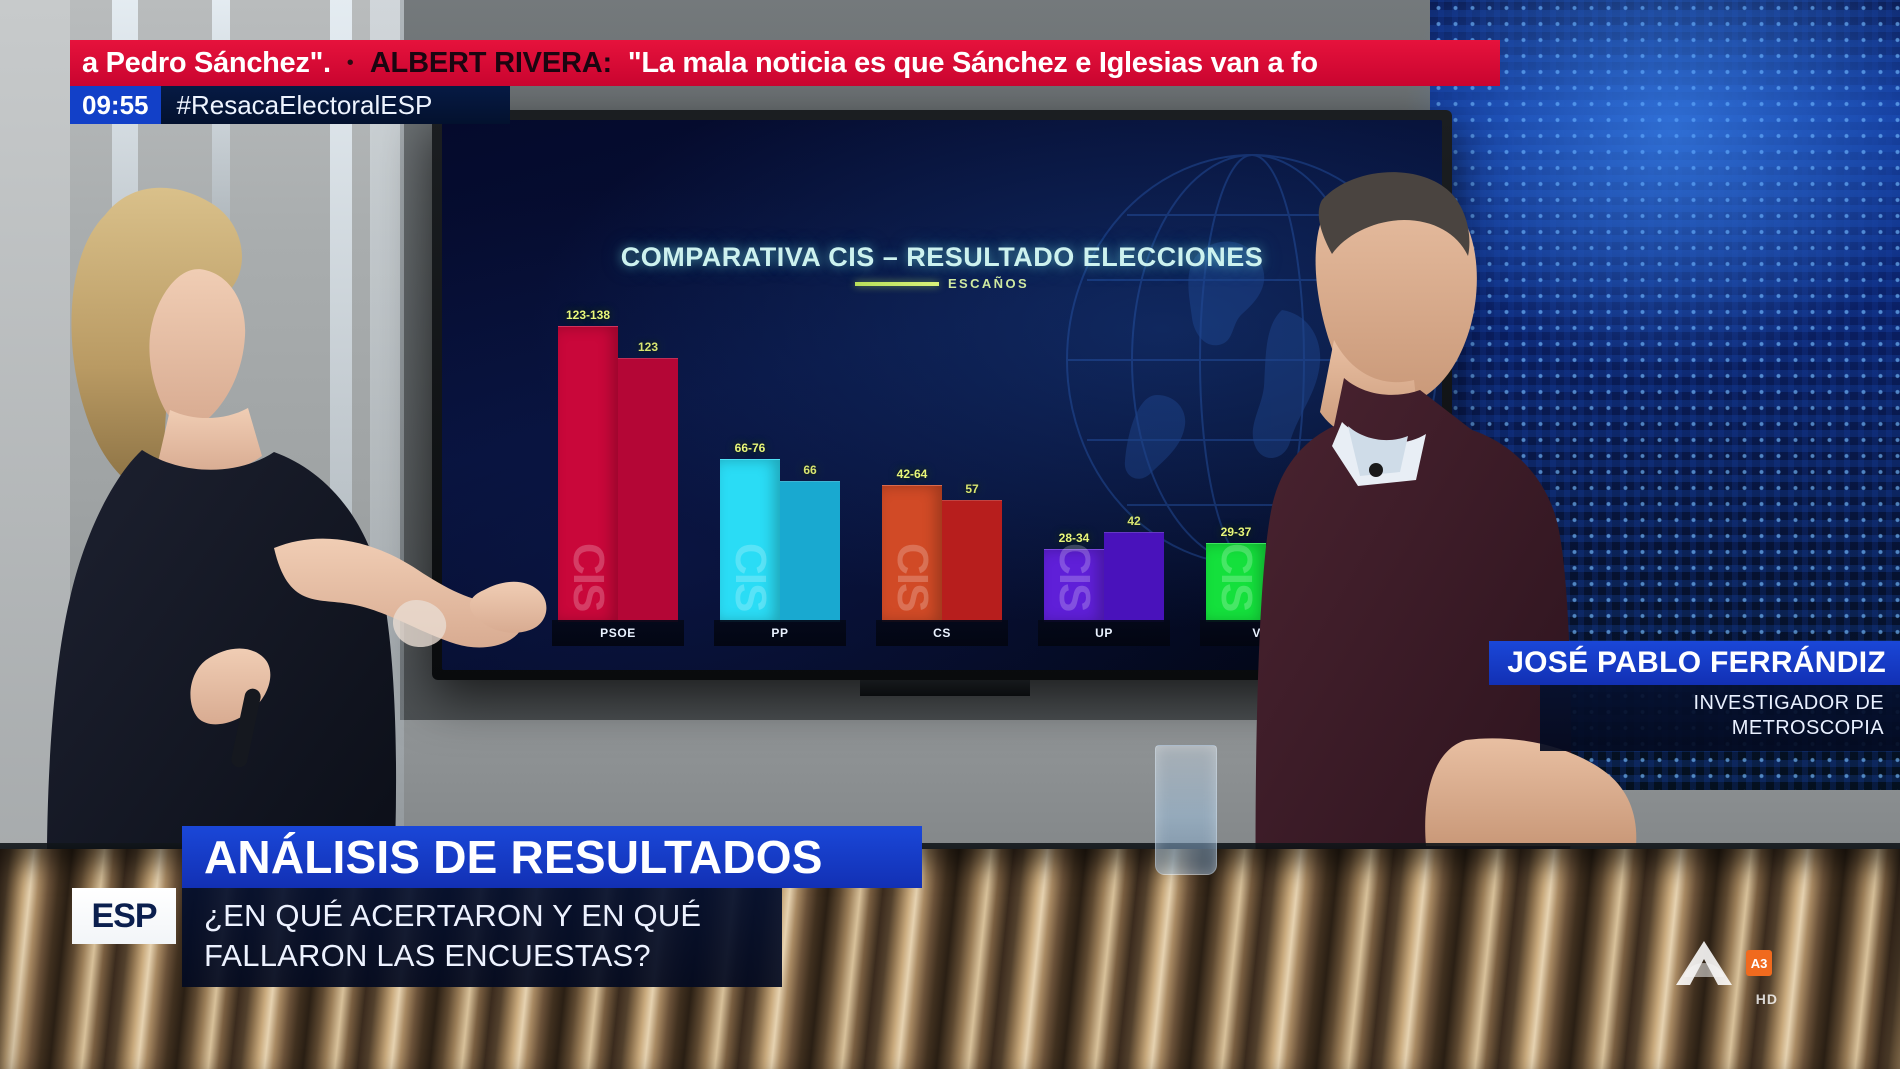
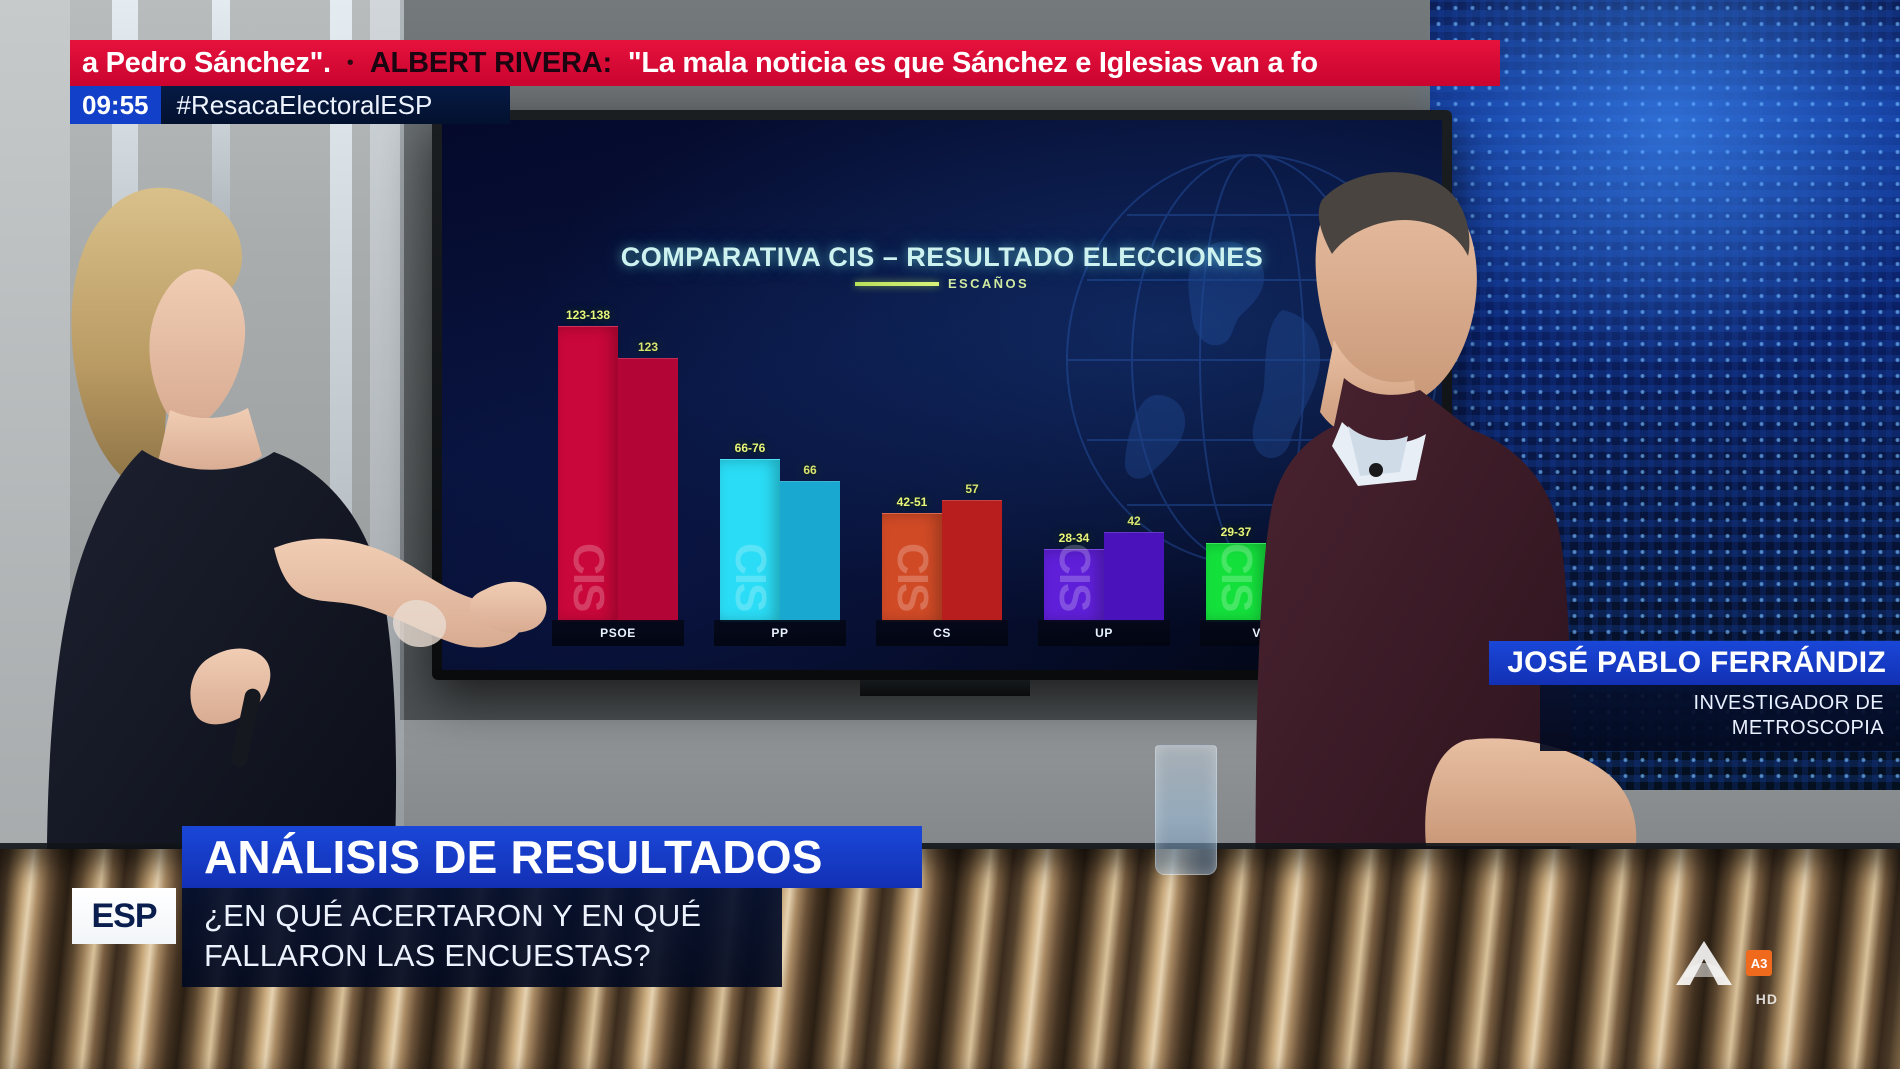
CIS/CS: 64 -> 51
